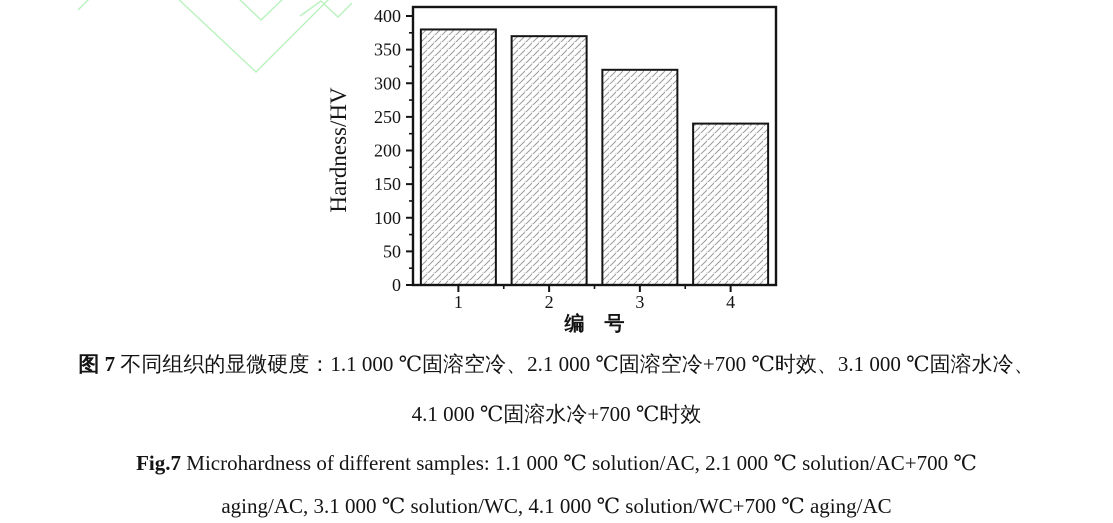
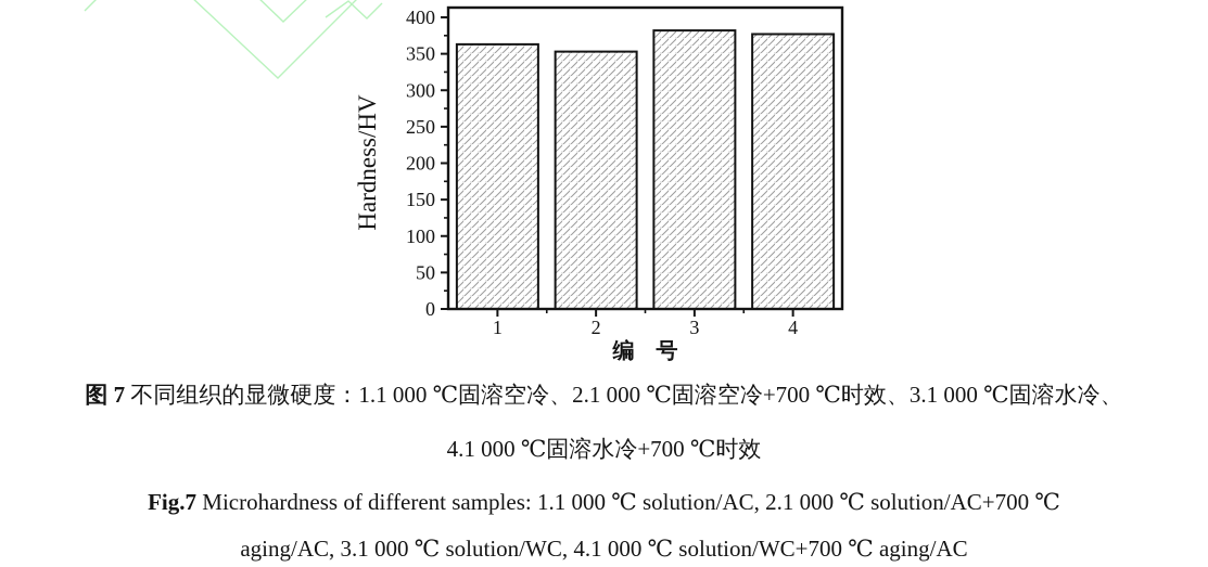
1: 380 -> 360
2: 370 -> 350
3: 320 -> 380
4: 240 -> 380
